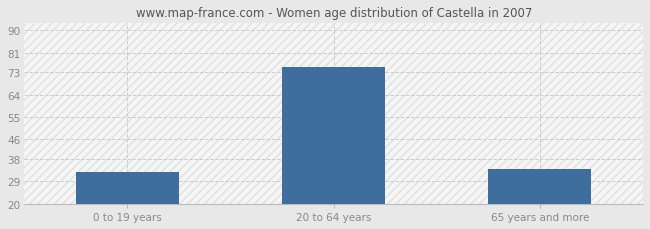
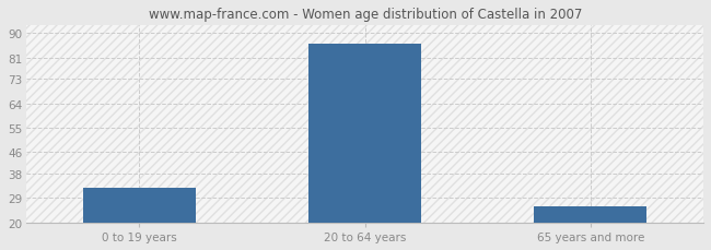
20 to 64 years: 75 -> 86
65 years and more: 34 -> 26
